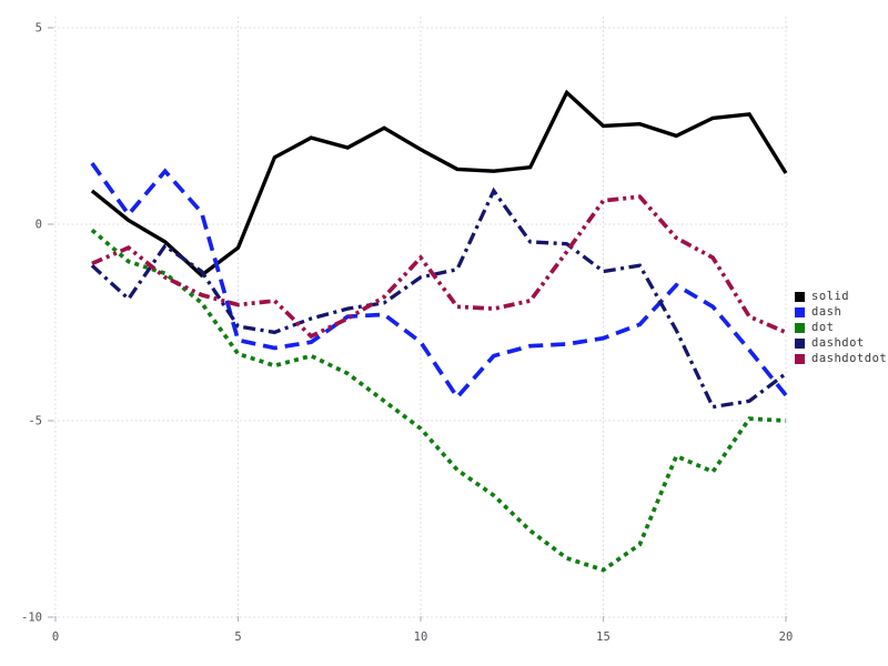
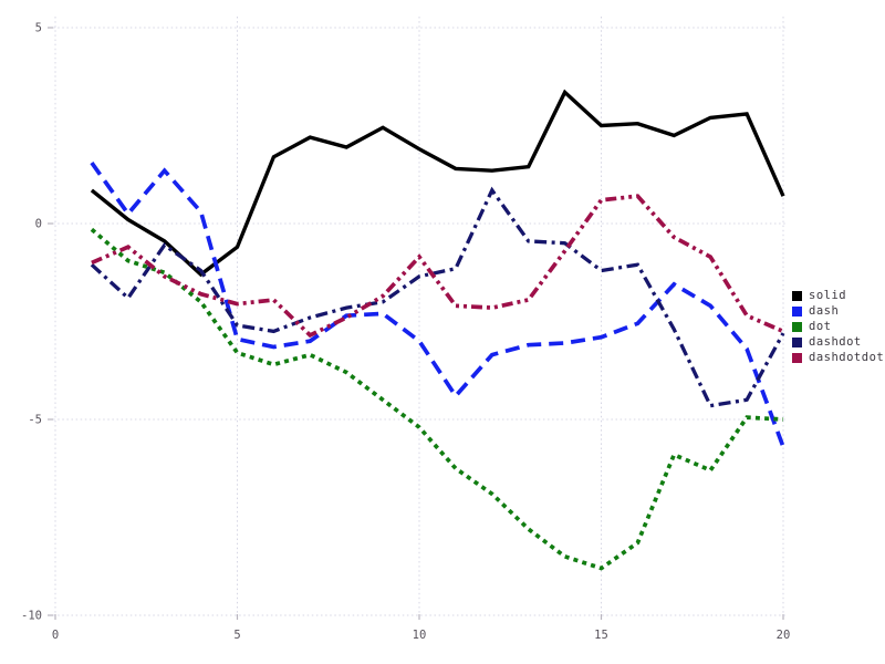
solid/20: 1.3 -> 0.7
dash/20: -4.3 -> -5.7
dashdot/20: -3.8 -> -2.8
